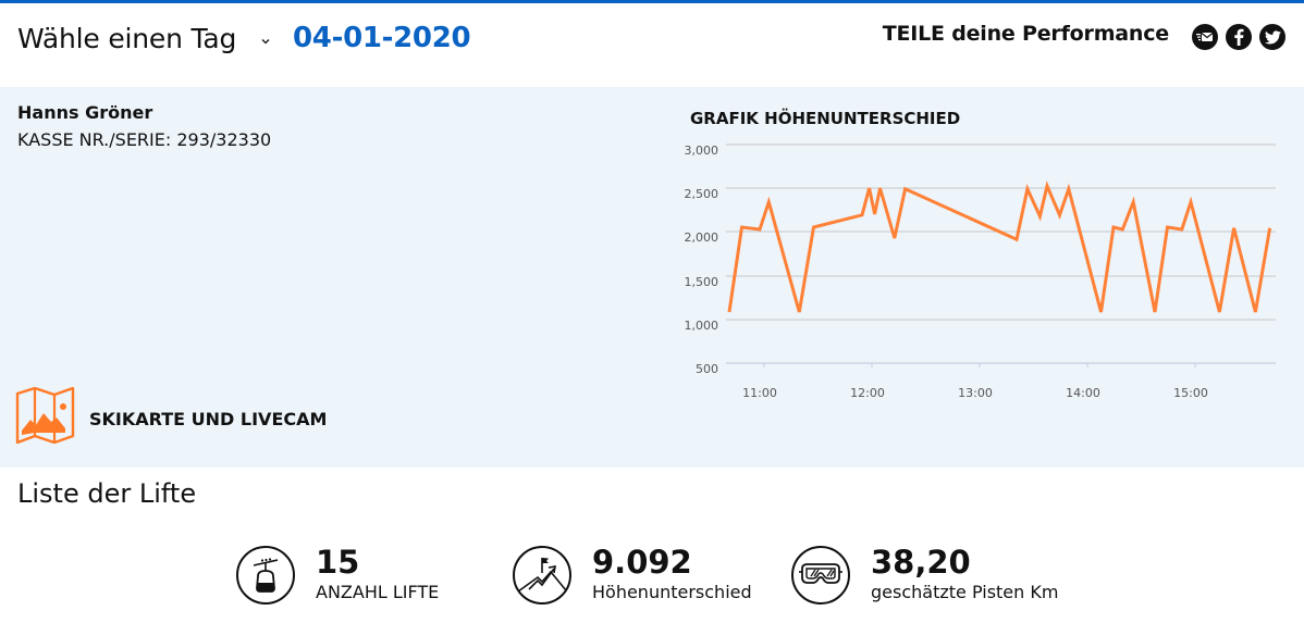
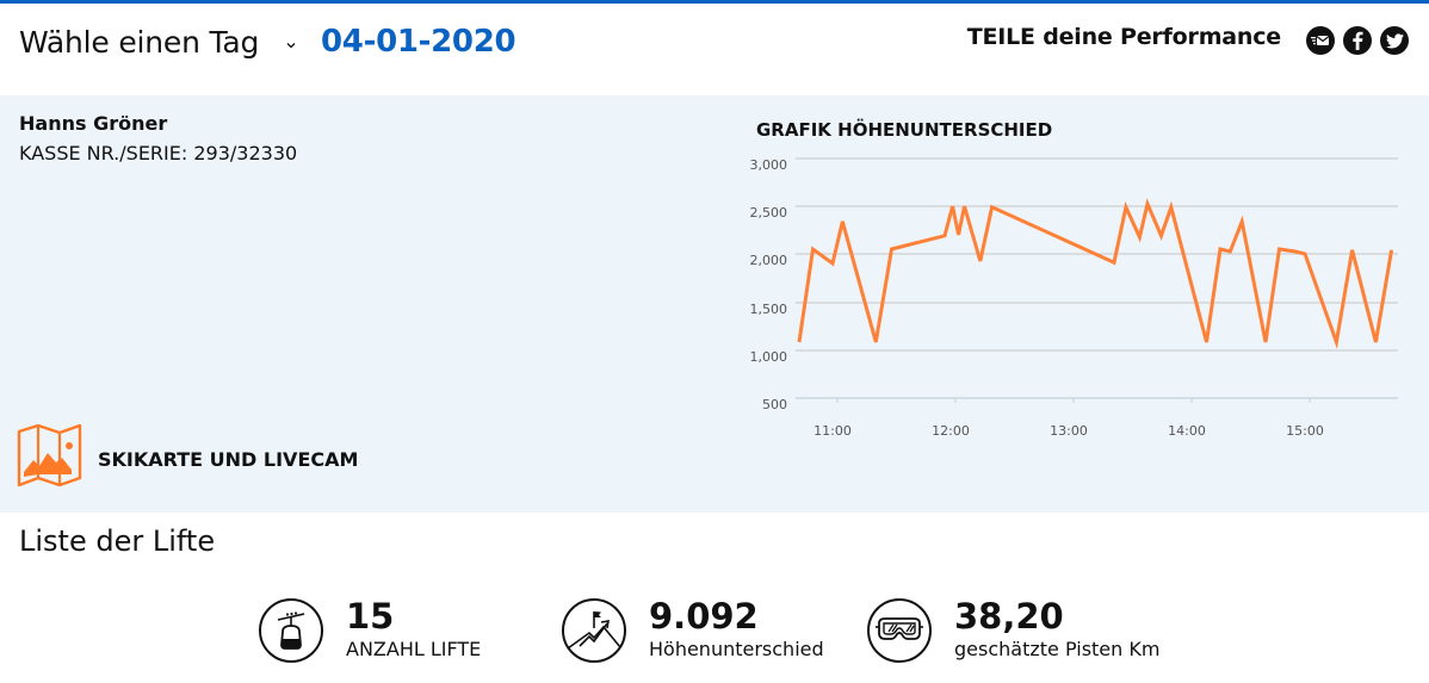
11:00: 2000 -> 1900
15:00: 2300 -> 2000
